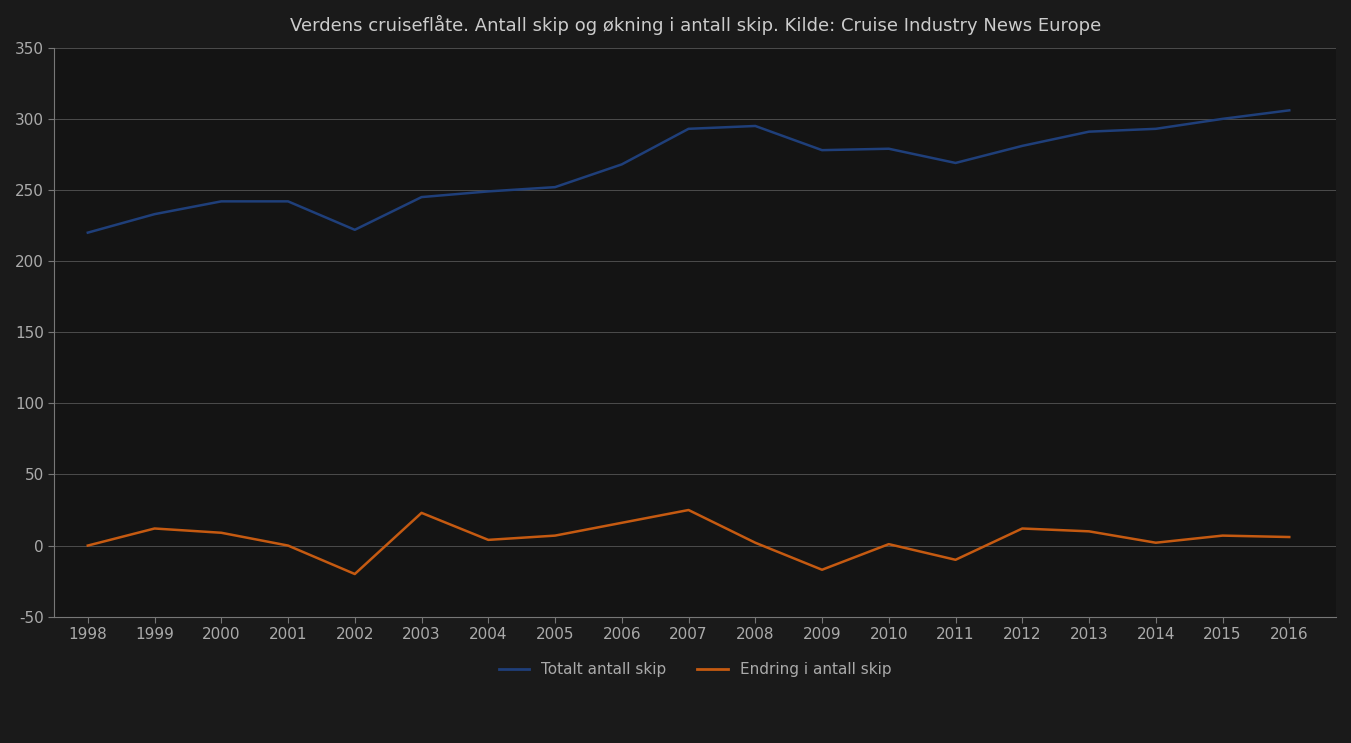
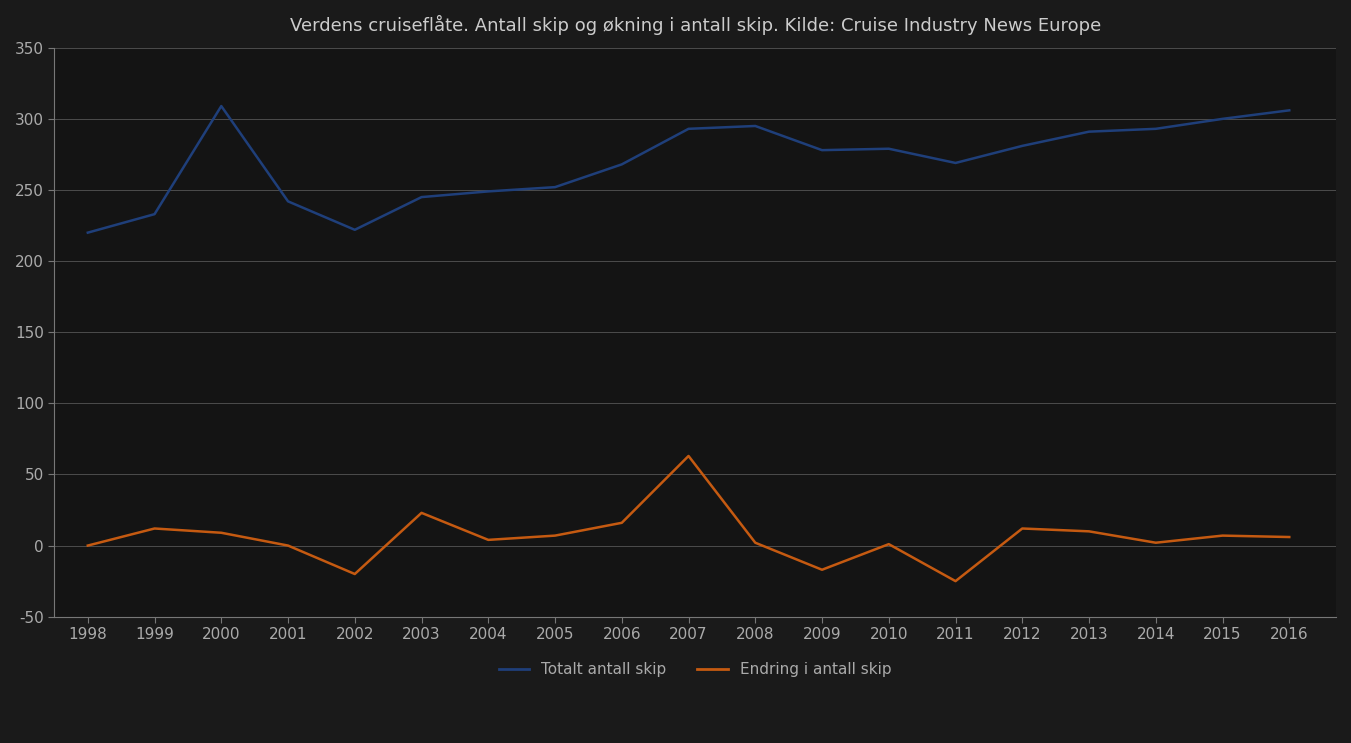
Totalt antall skip/2000: 242 -> 309
Endring i antall skip/2007: 25 -> 63
Endring i antall skip/2011: -10 -> -25
